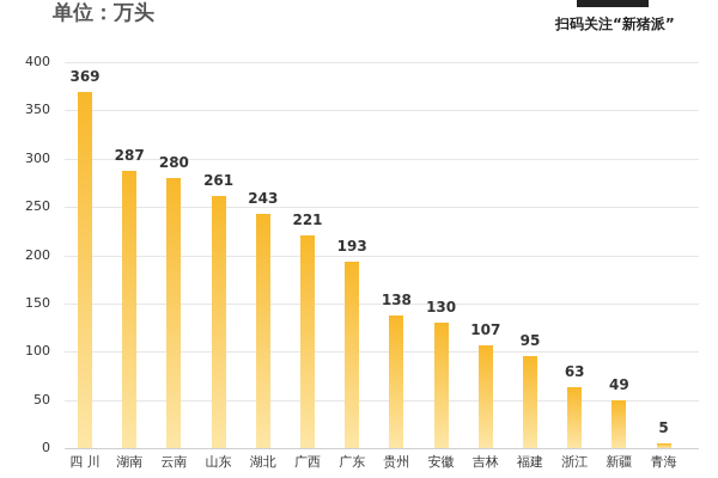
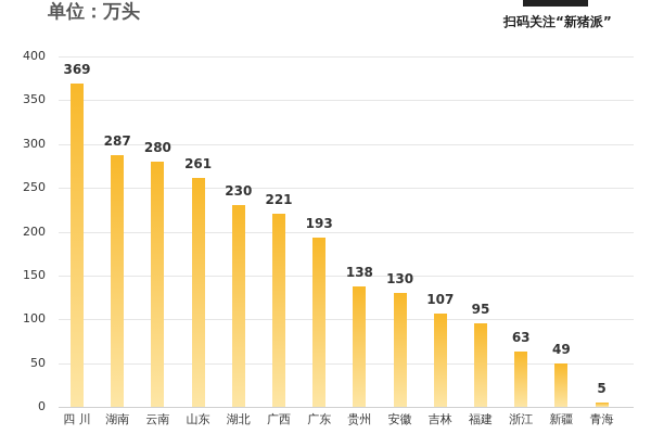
湖北: 243 -> 230
